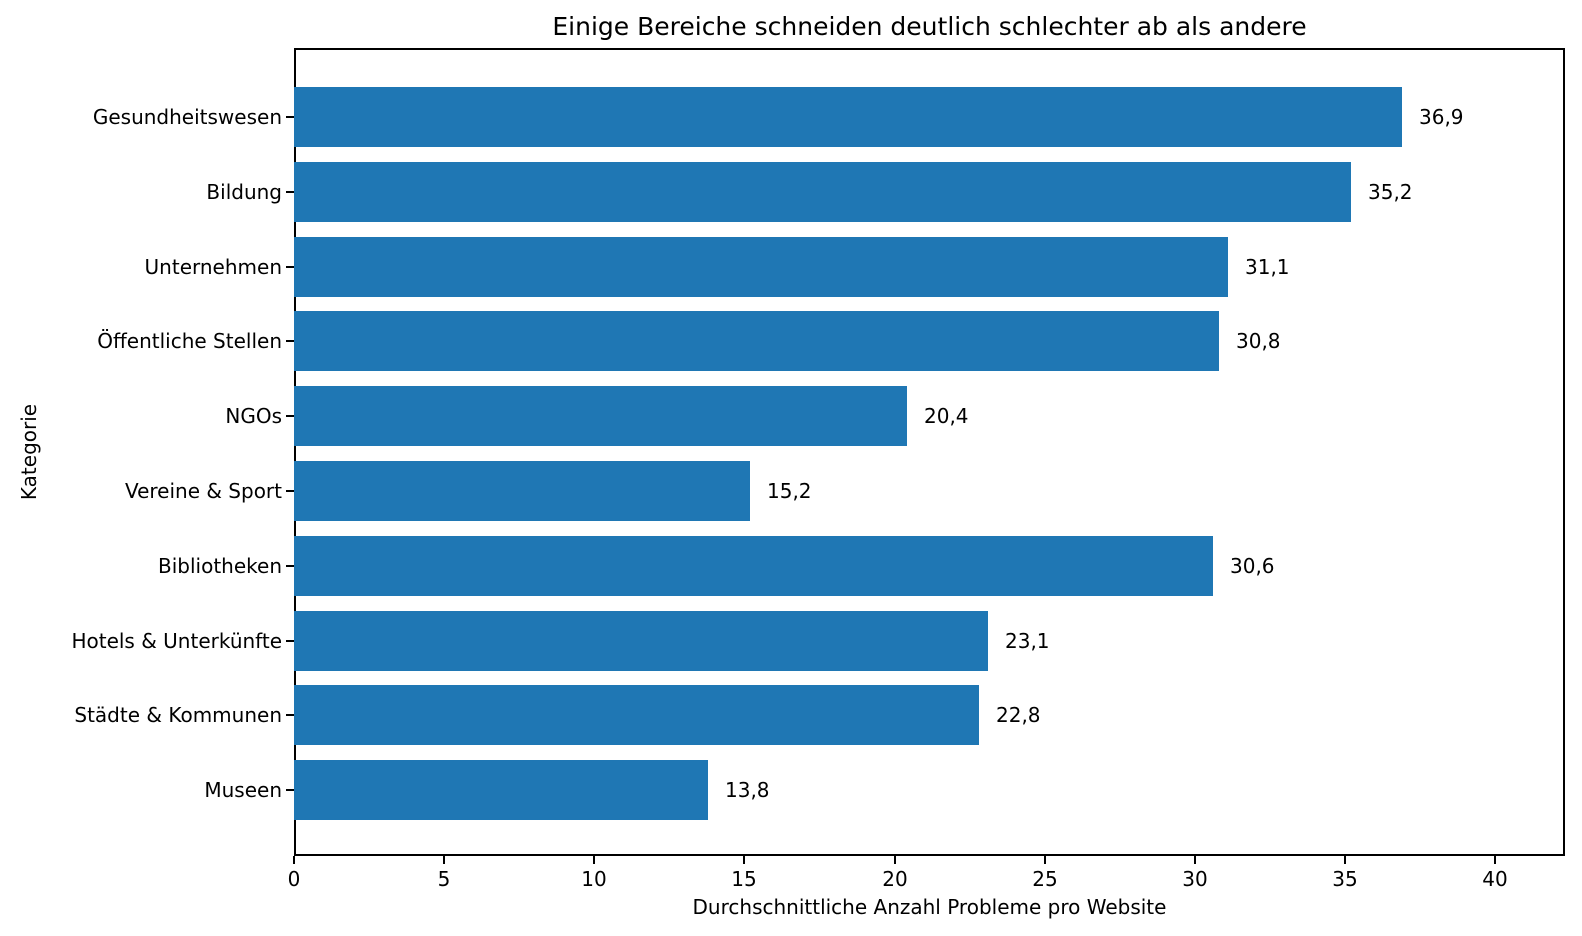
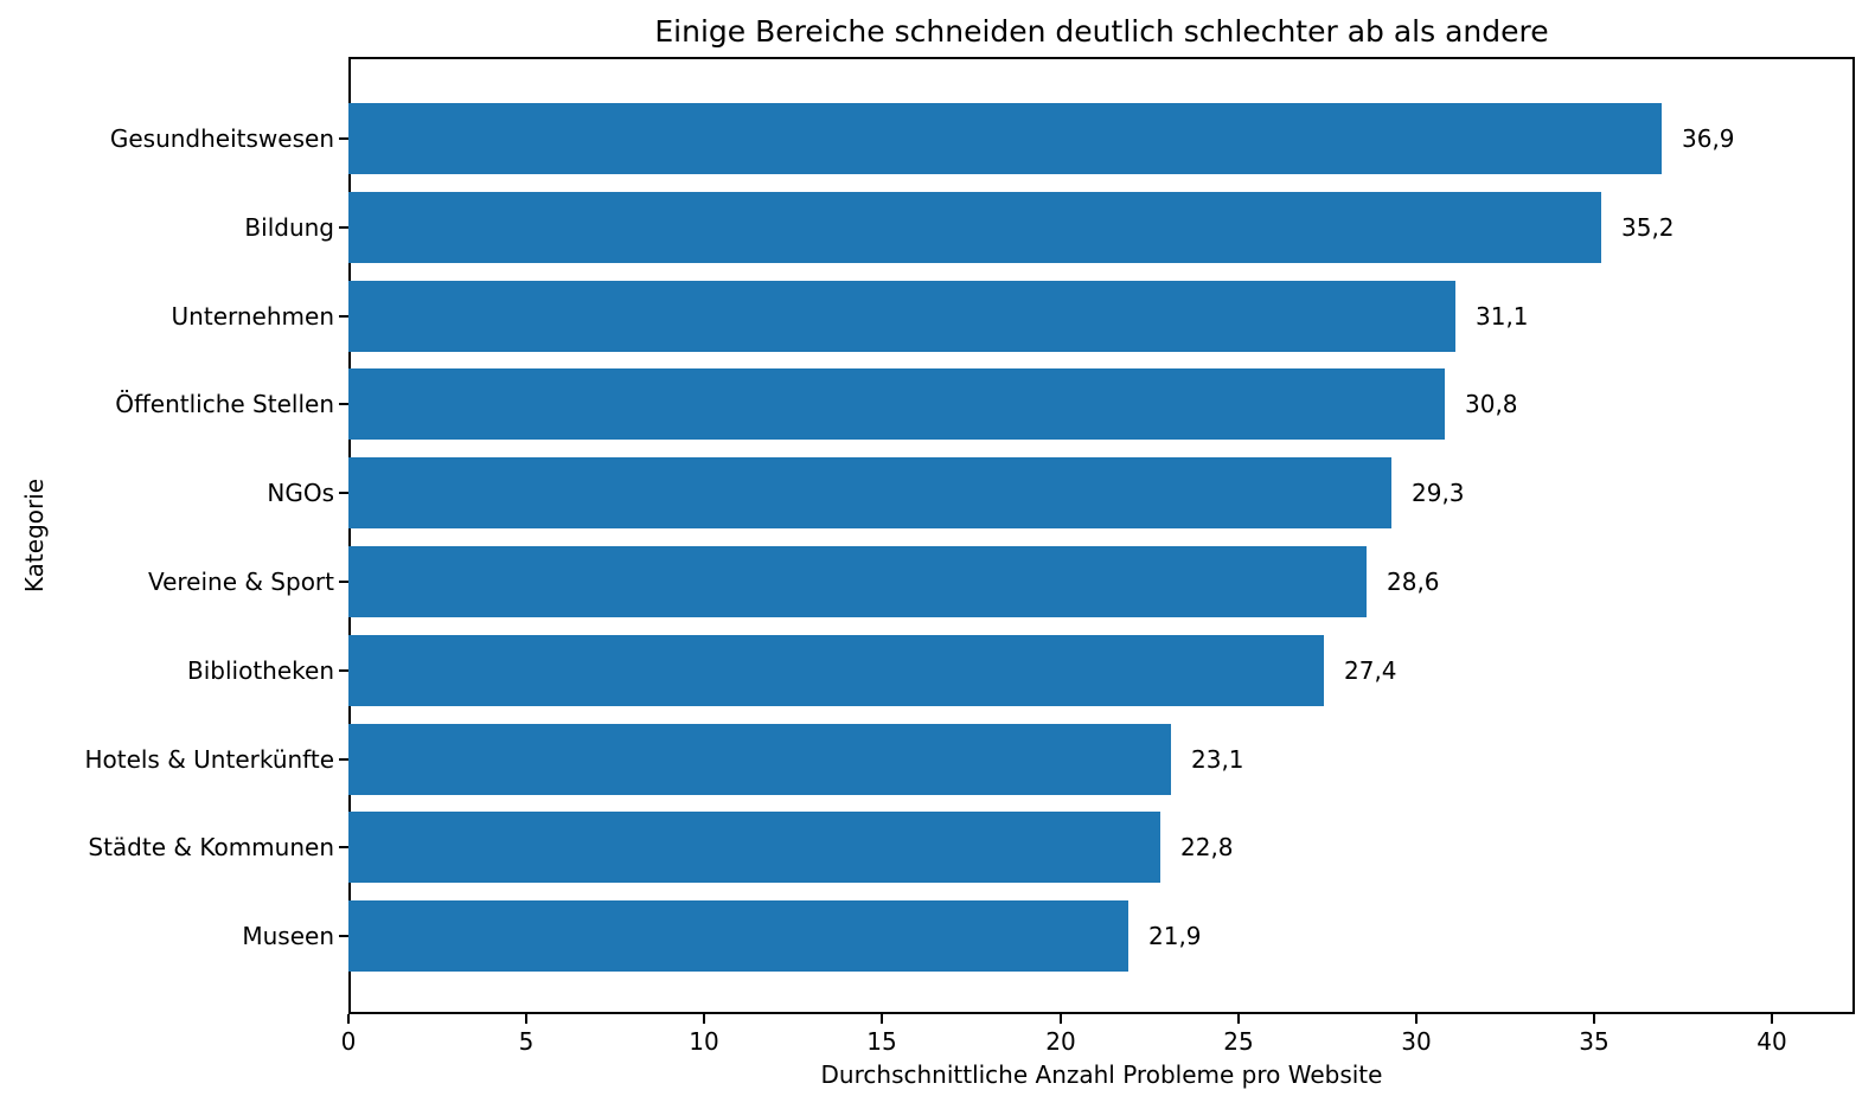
NGOs: 20,4 -> 29,3
Vereine & Sport: 15,2 -> 28,6
Bibliotheken: 30,6 -> 27,4
Museen: 13,8 -> 21,9
